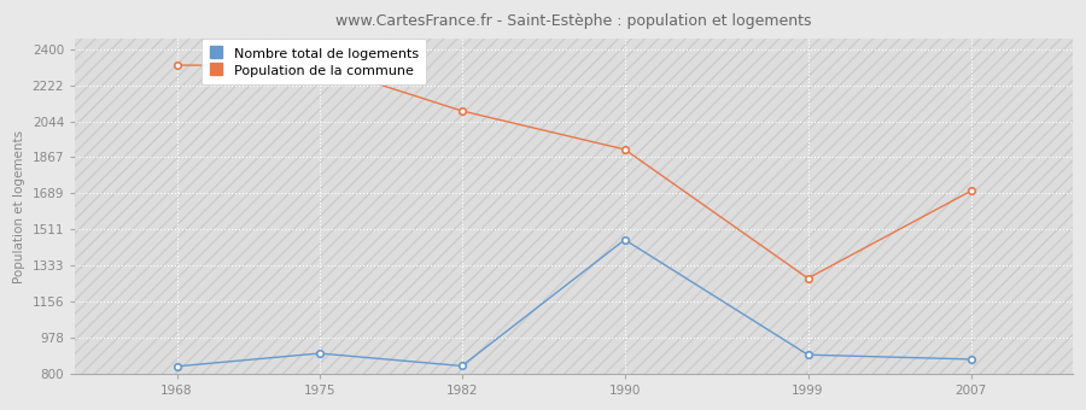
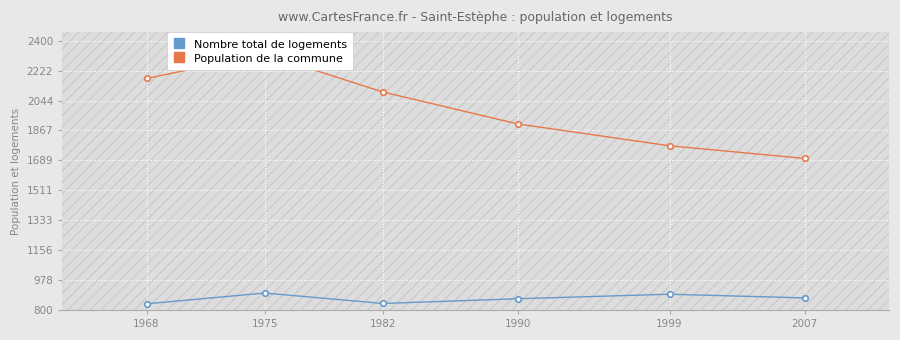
Population de la commune/1968: 2320 -> 2180
Nombre total de logements/1990: 1460 -> 870
Population de la commune/1999: 1270 -> 1780
